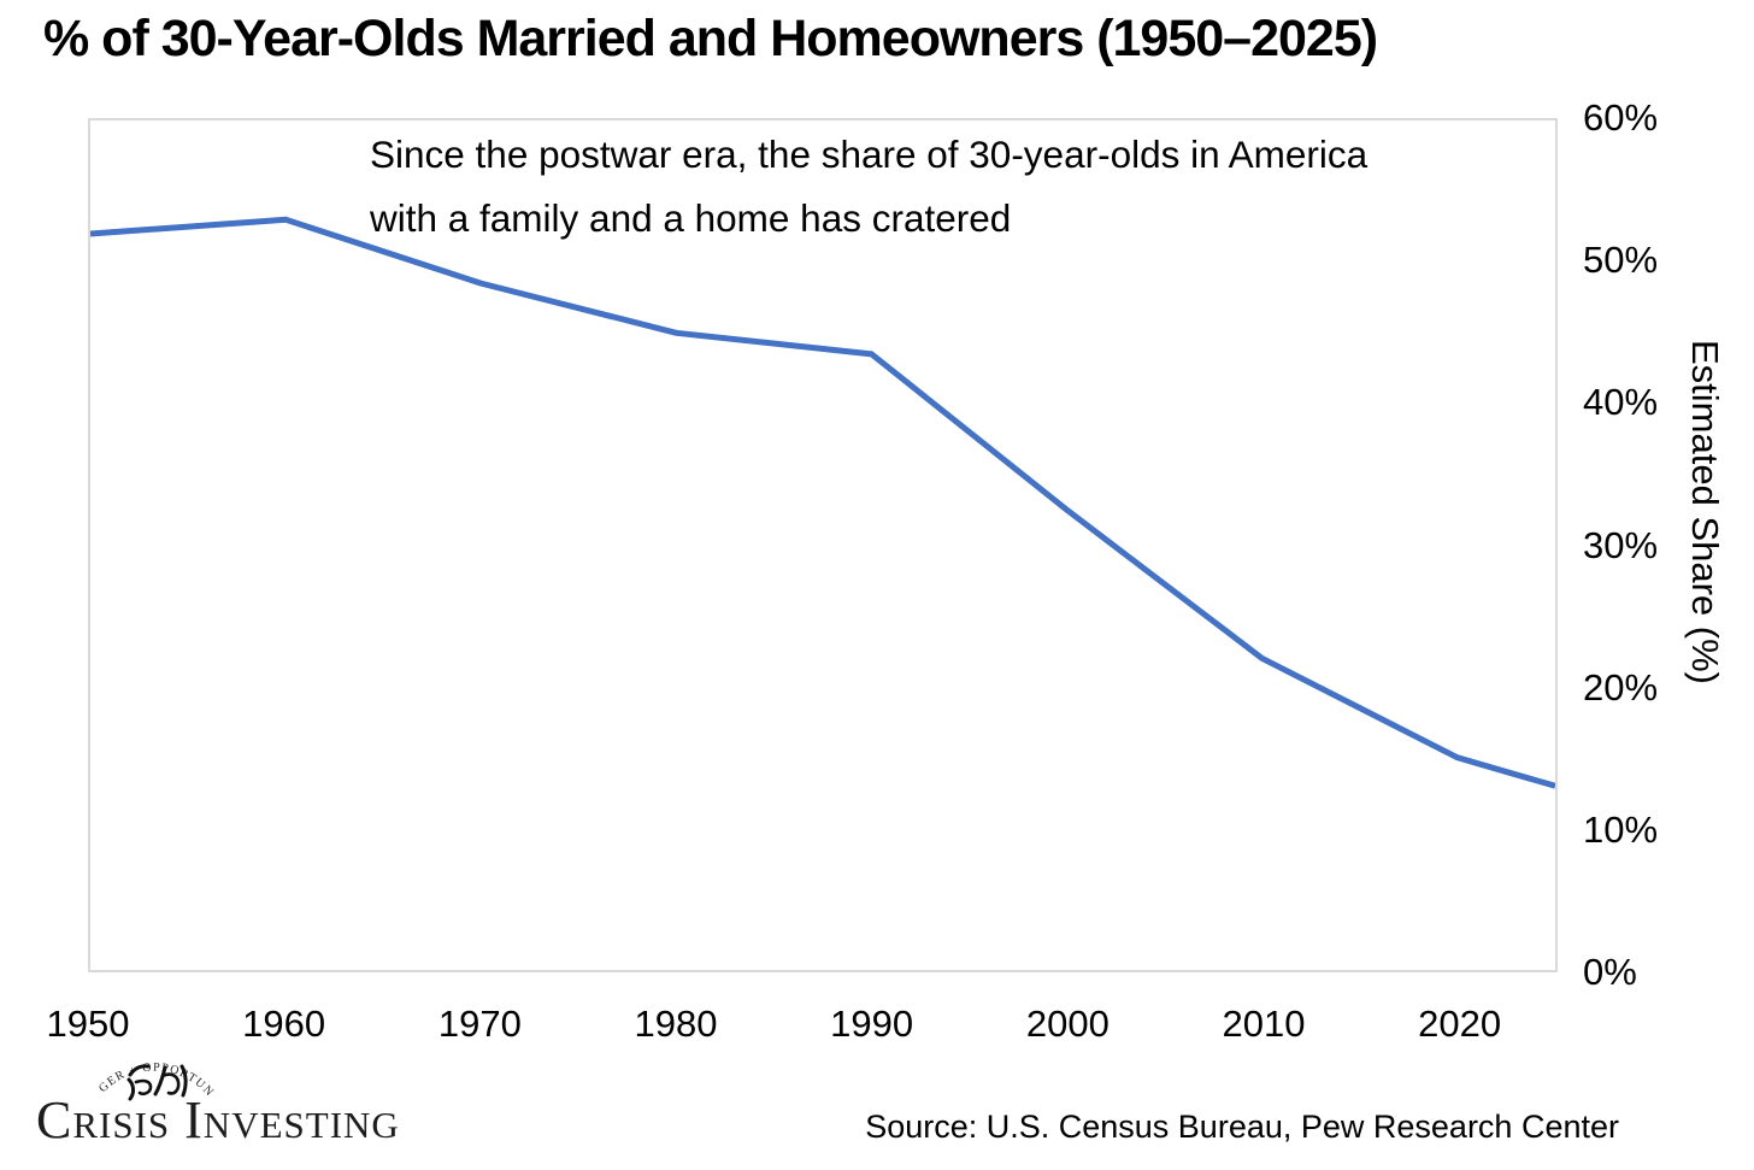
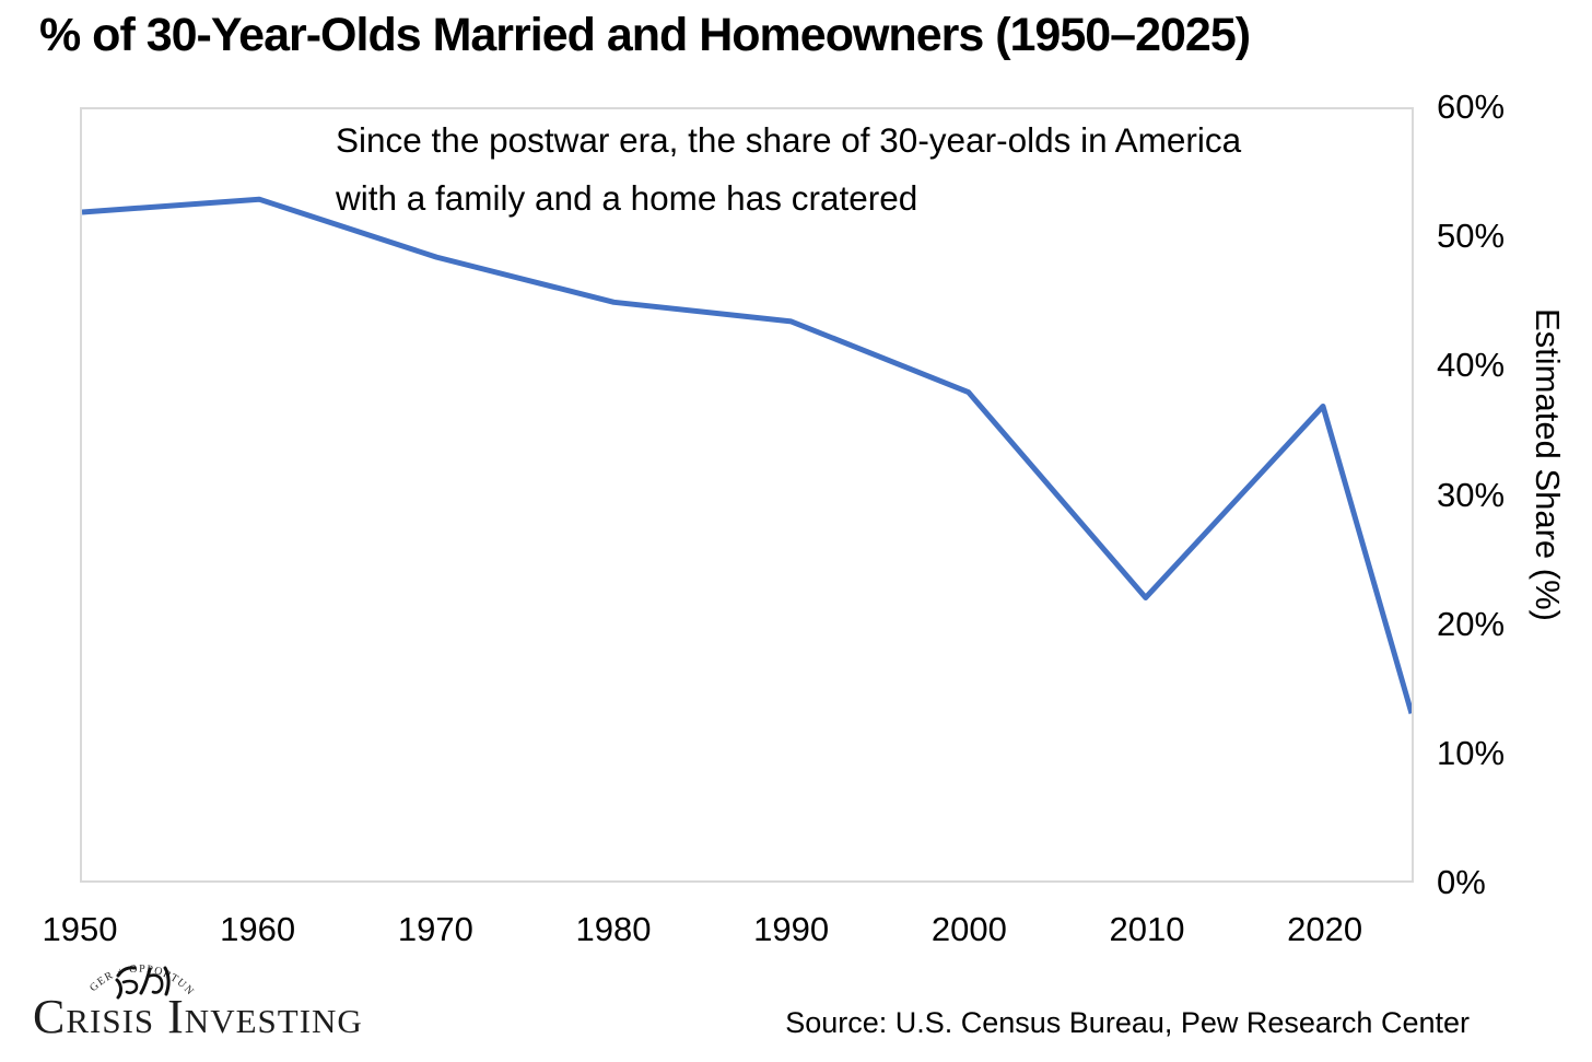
2000: 32.5% -> 38.0%
2020: 15.0% -> 36.9%
